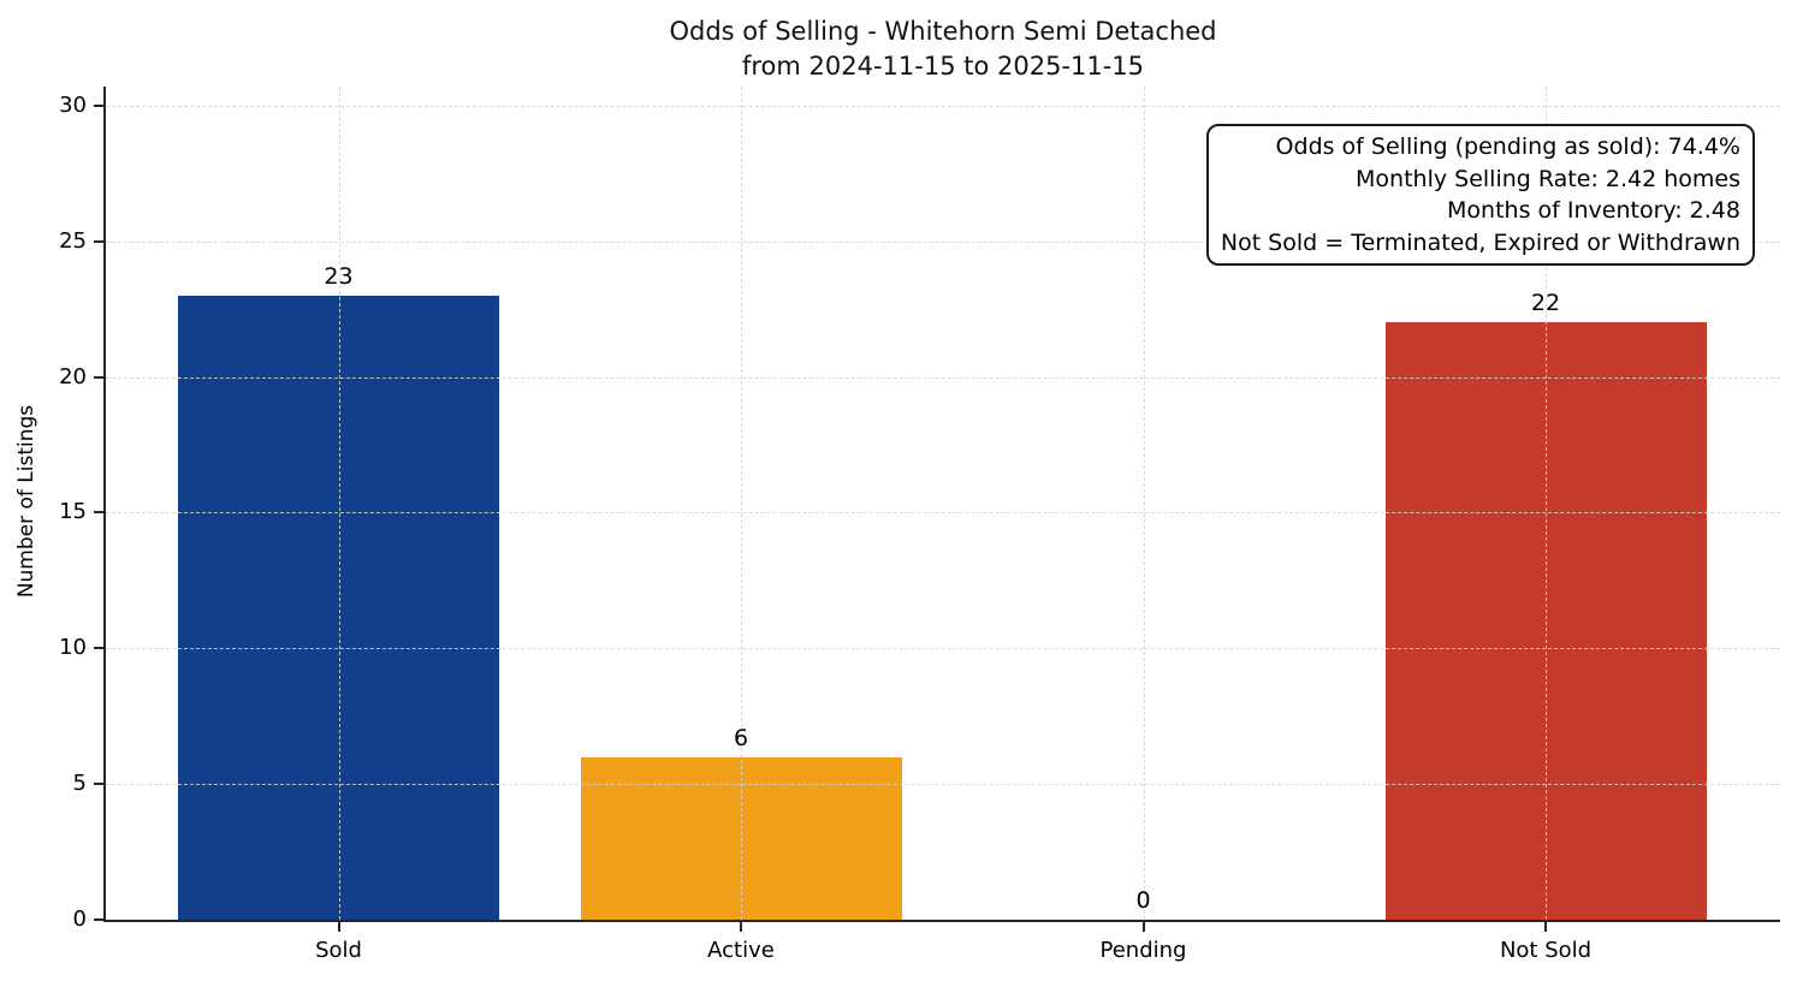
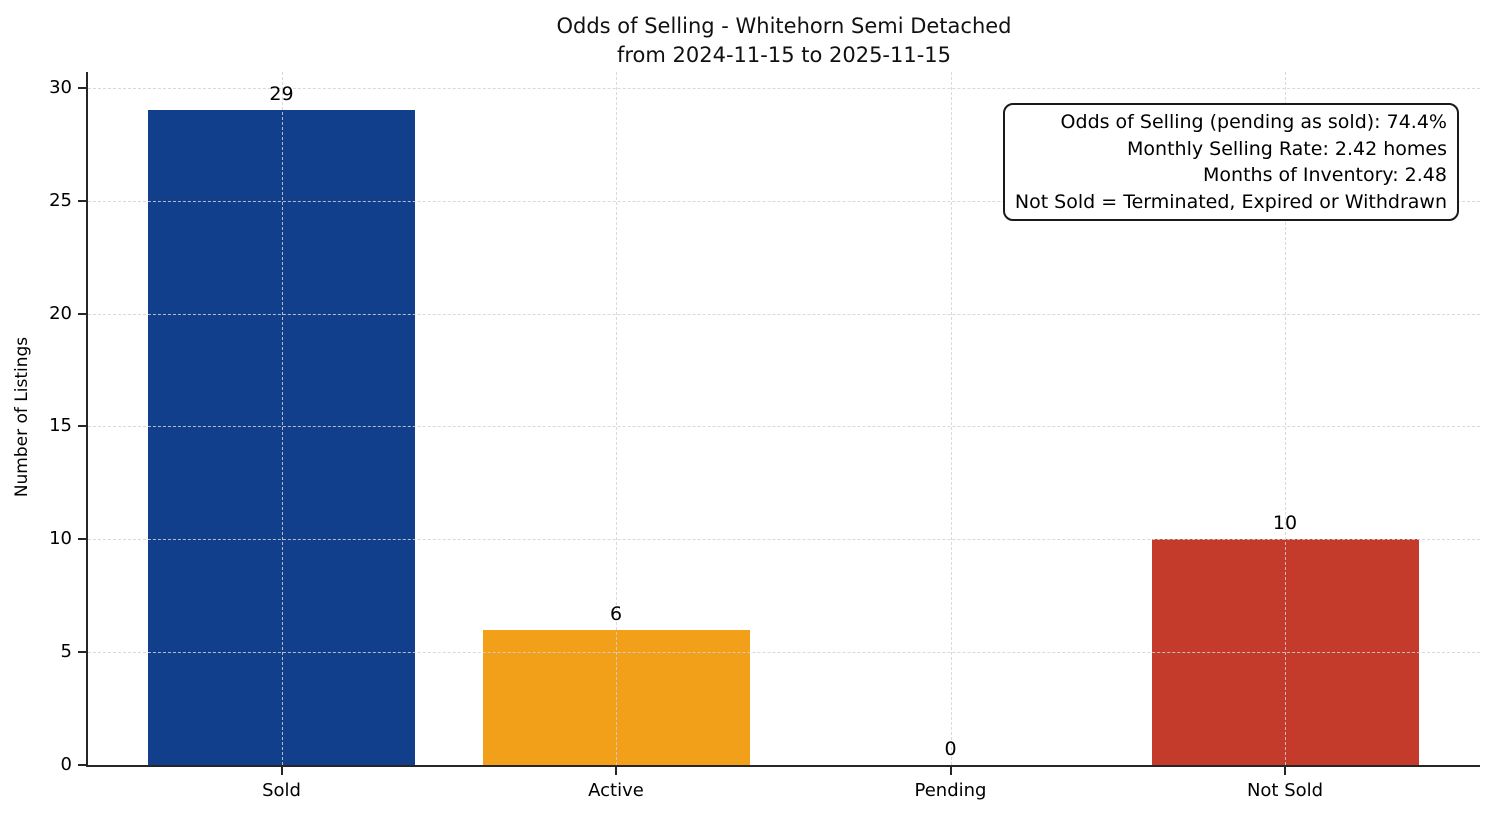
Sold: 23 -> 29
Not Sold: 22 -> 10
